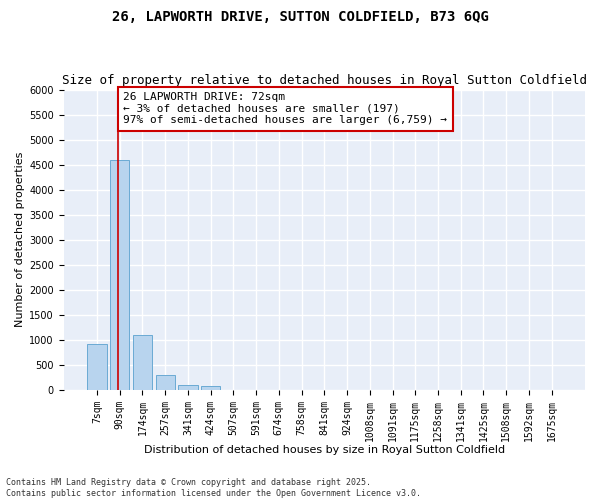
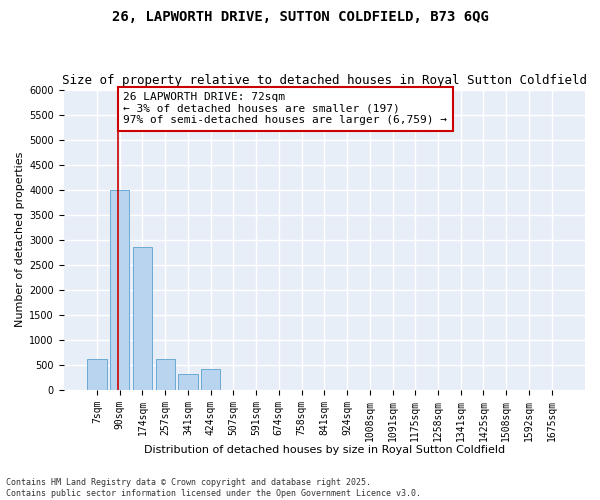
7sqm: 920 -> 620
90sqm: 4600 -> 4000
174sqm: 1090 -> 2860
257sqm: 300 -> 620
341sqm: 100 -> 320
424sqm: 80 -> 420
